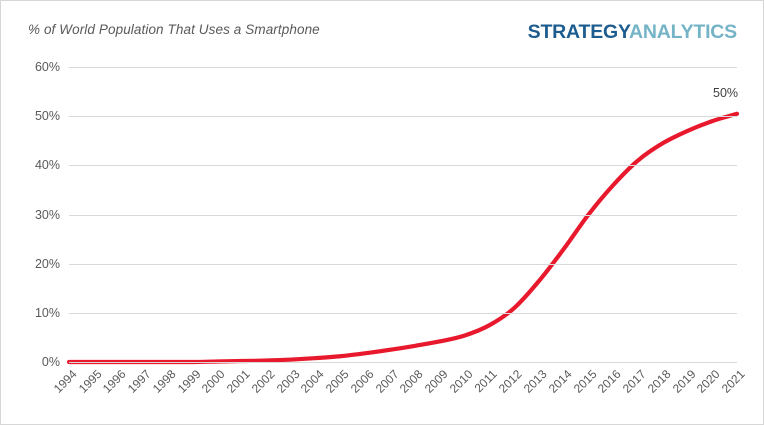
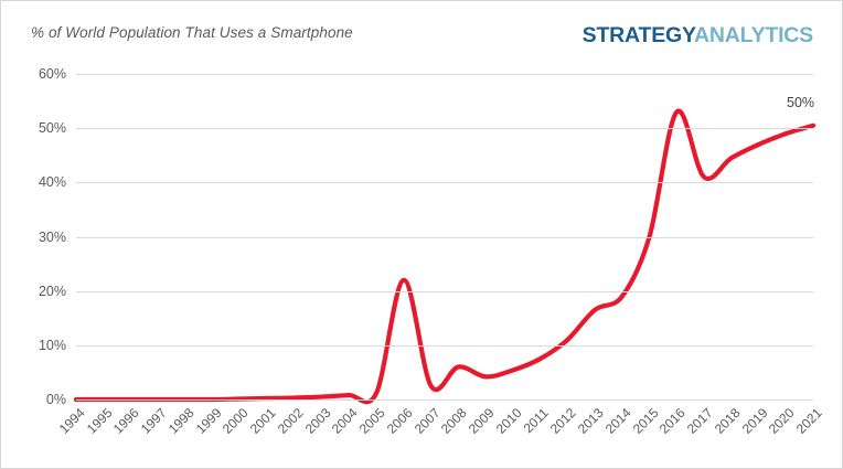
2006: 2% -> 22%
2008: 3% -> 6%
2014: 23% -> 19%
2016: 36% -> 53%
